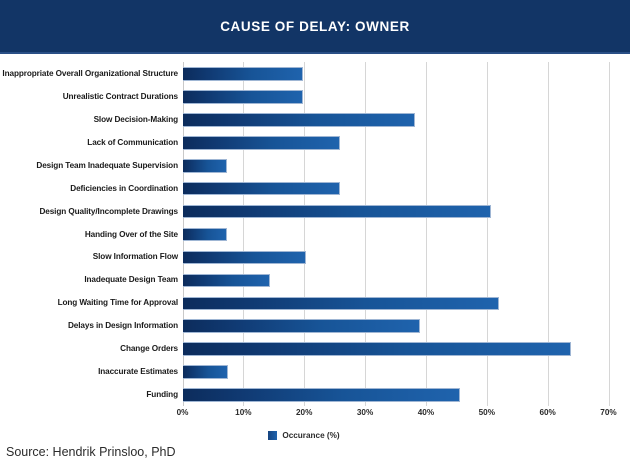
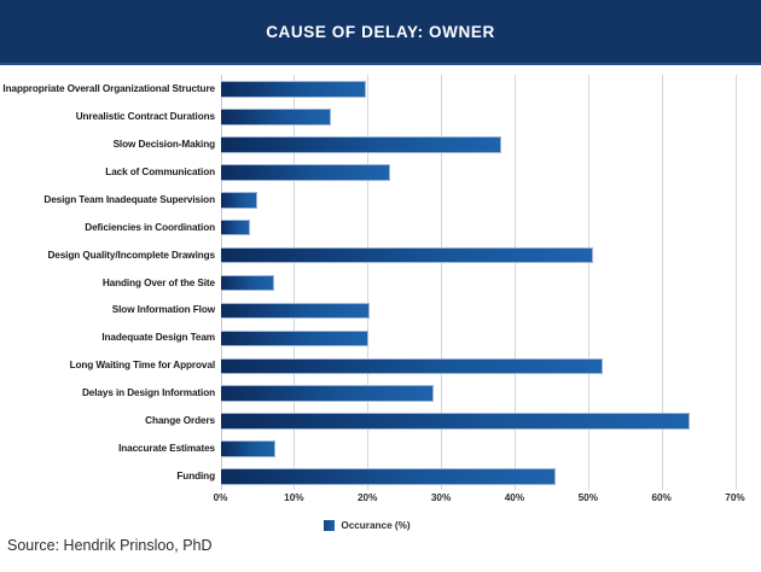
Unrealistic Contract Durations: 20% -> 15%
Lack of Communication: 26% -> 23%
Design Team Inadequate Supervision: 7% -> 5%
Deficiencies in Coordination: 26% -> 4%
Inadequate Design Team: 14% -> 20%
Delays in Design Information: 39% -> 29%
